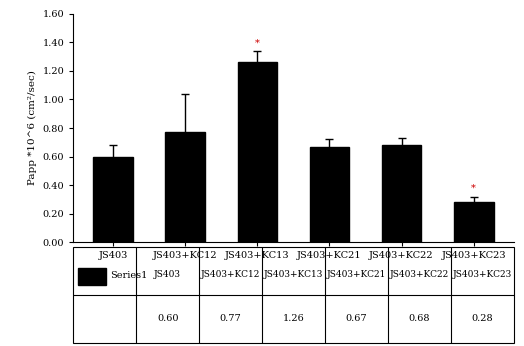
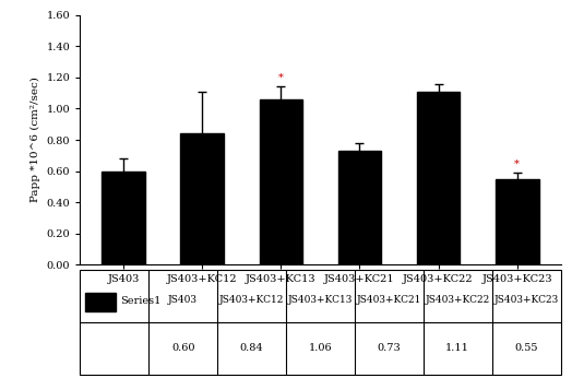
JS403+KC12: 0.77 -> 0.84
JS403+KC13: 1.26 -> 1.06
JS403+KC21: 0.67 -> 0.73
JS403+KC22: 0.68 -> 1.11
JS403+KC23: 0.28 -> 0.55
